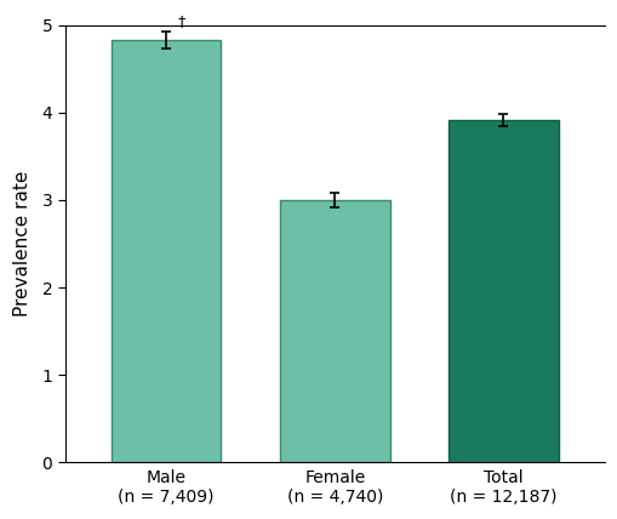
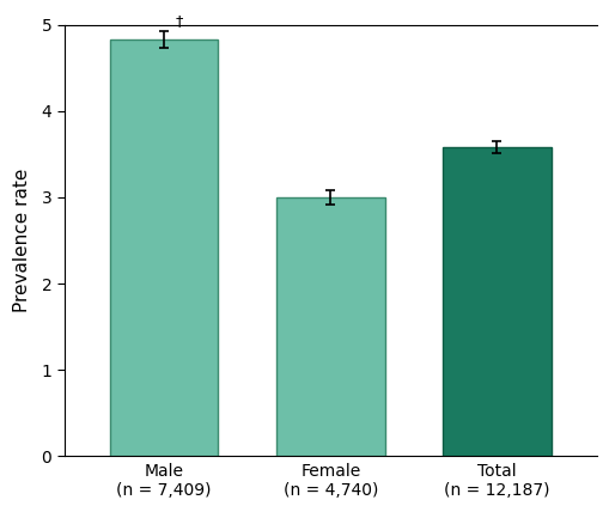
Total (n = 12,187): 3.92 -> 3.58
